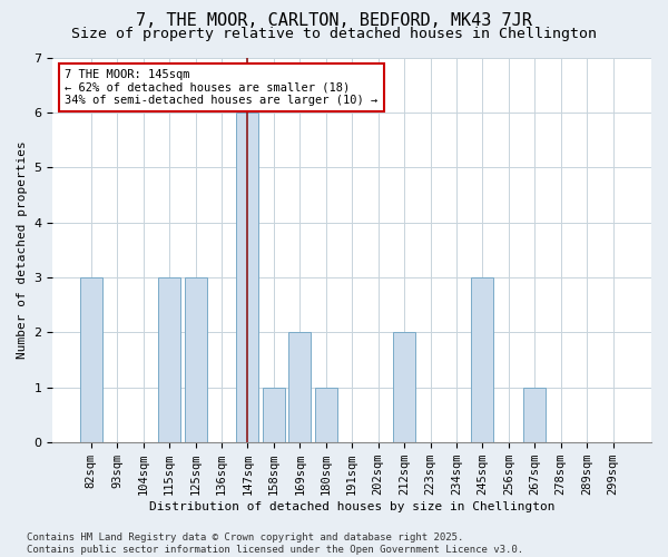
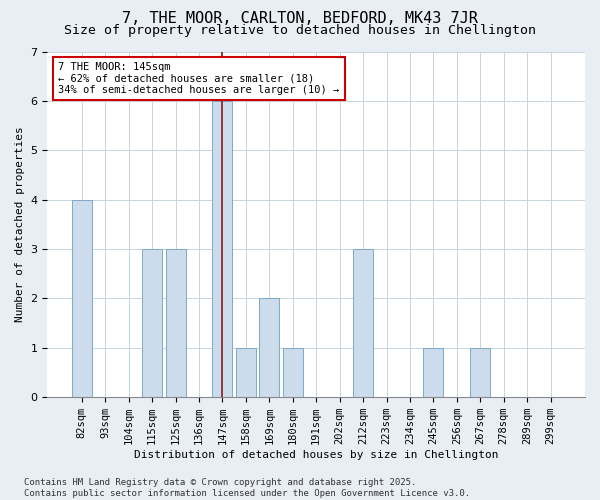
82sqm: 3 -> 4
212sqm: 2 -> 3
245sqm: 3 -> 1
